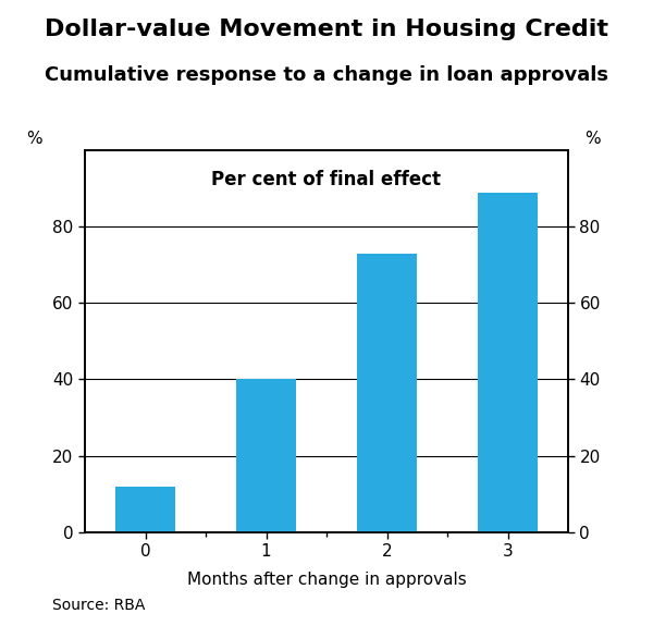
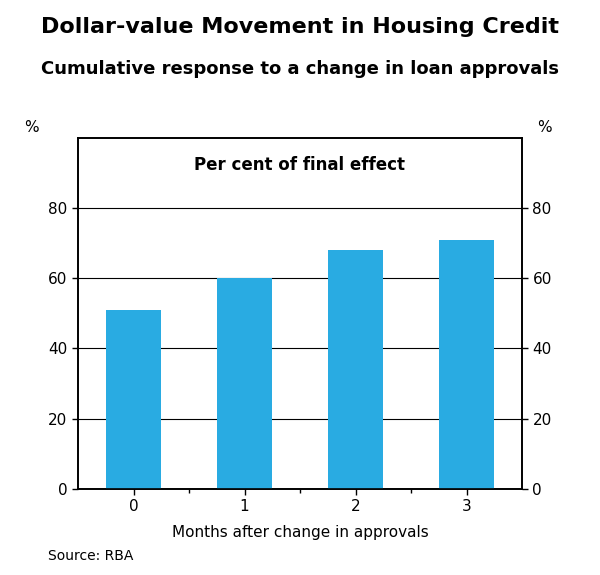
0: 12 -> 51
1: 40 -> 60
2: 73 -> 68
3: 89 -> 71
